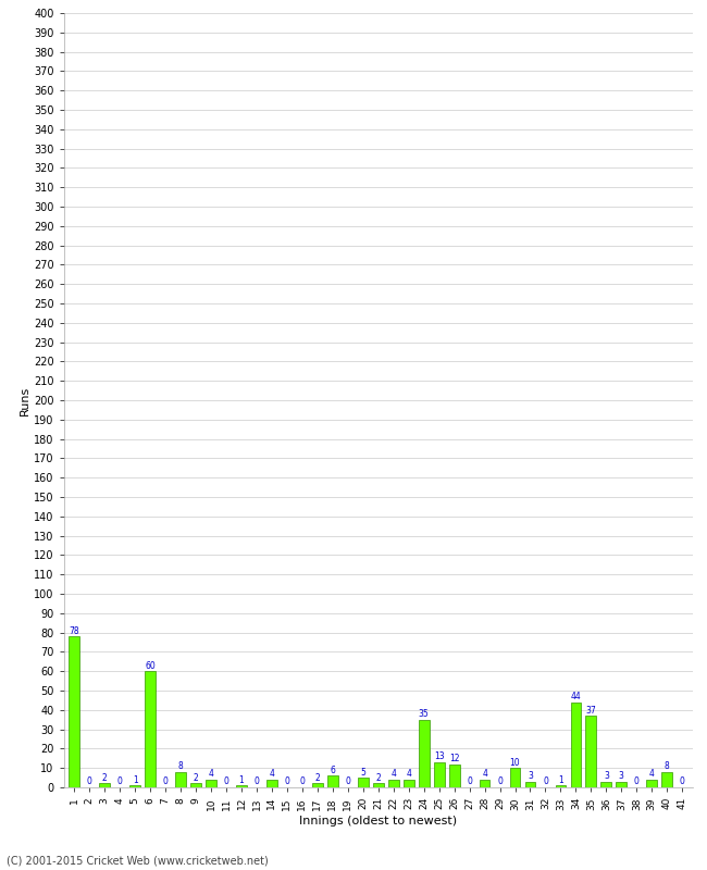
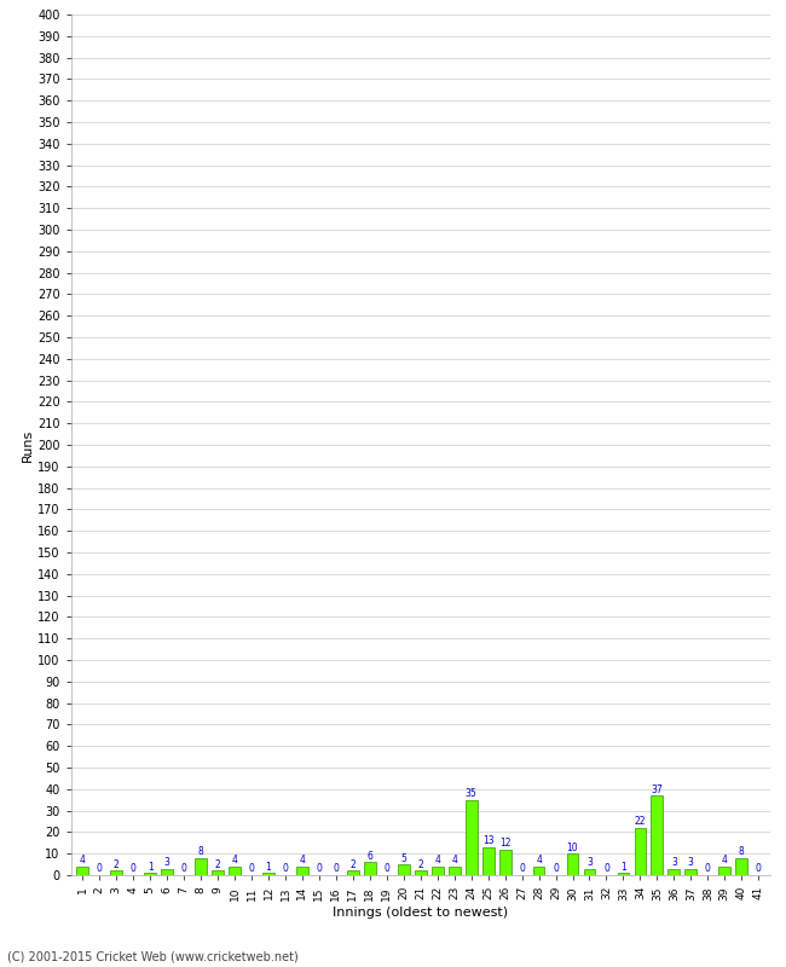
1: 78 -> 4
6: 60 -> 3
34: 44 -> 22
